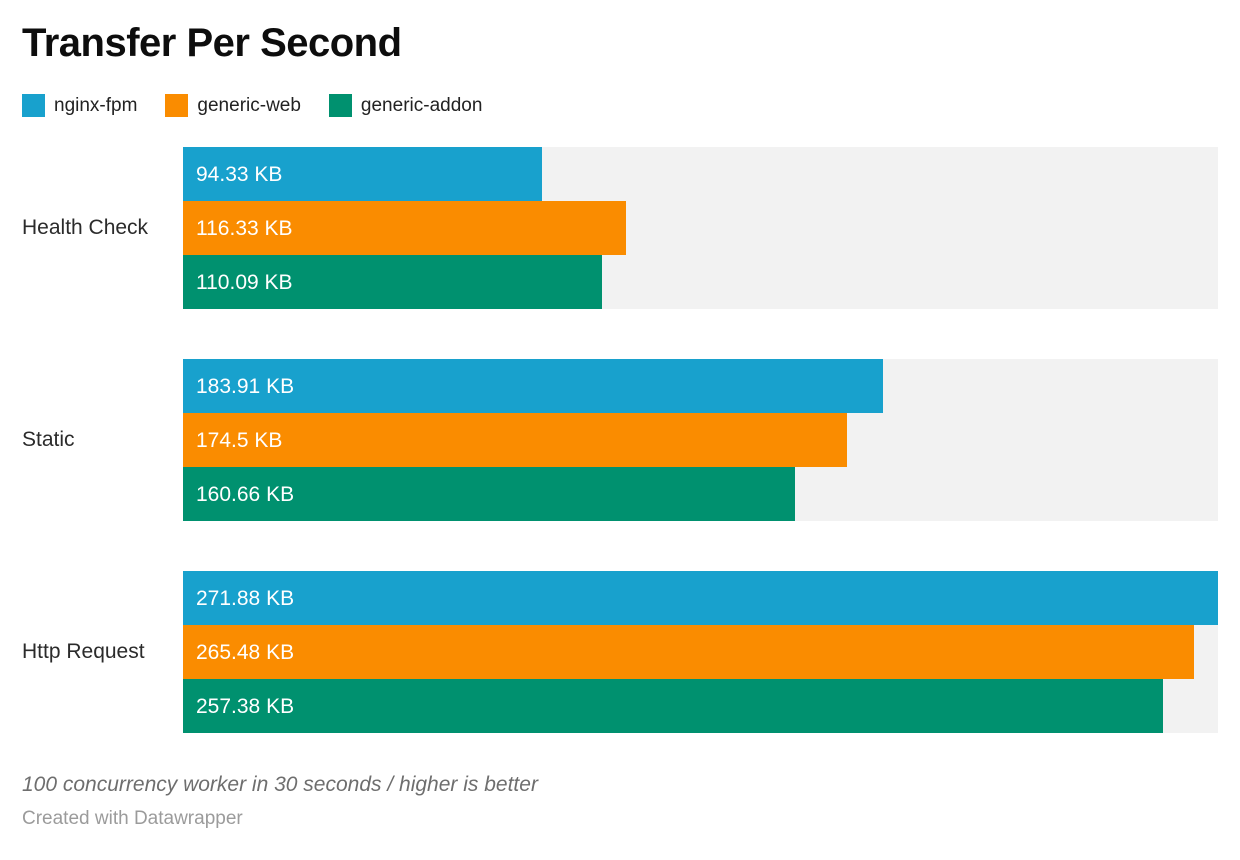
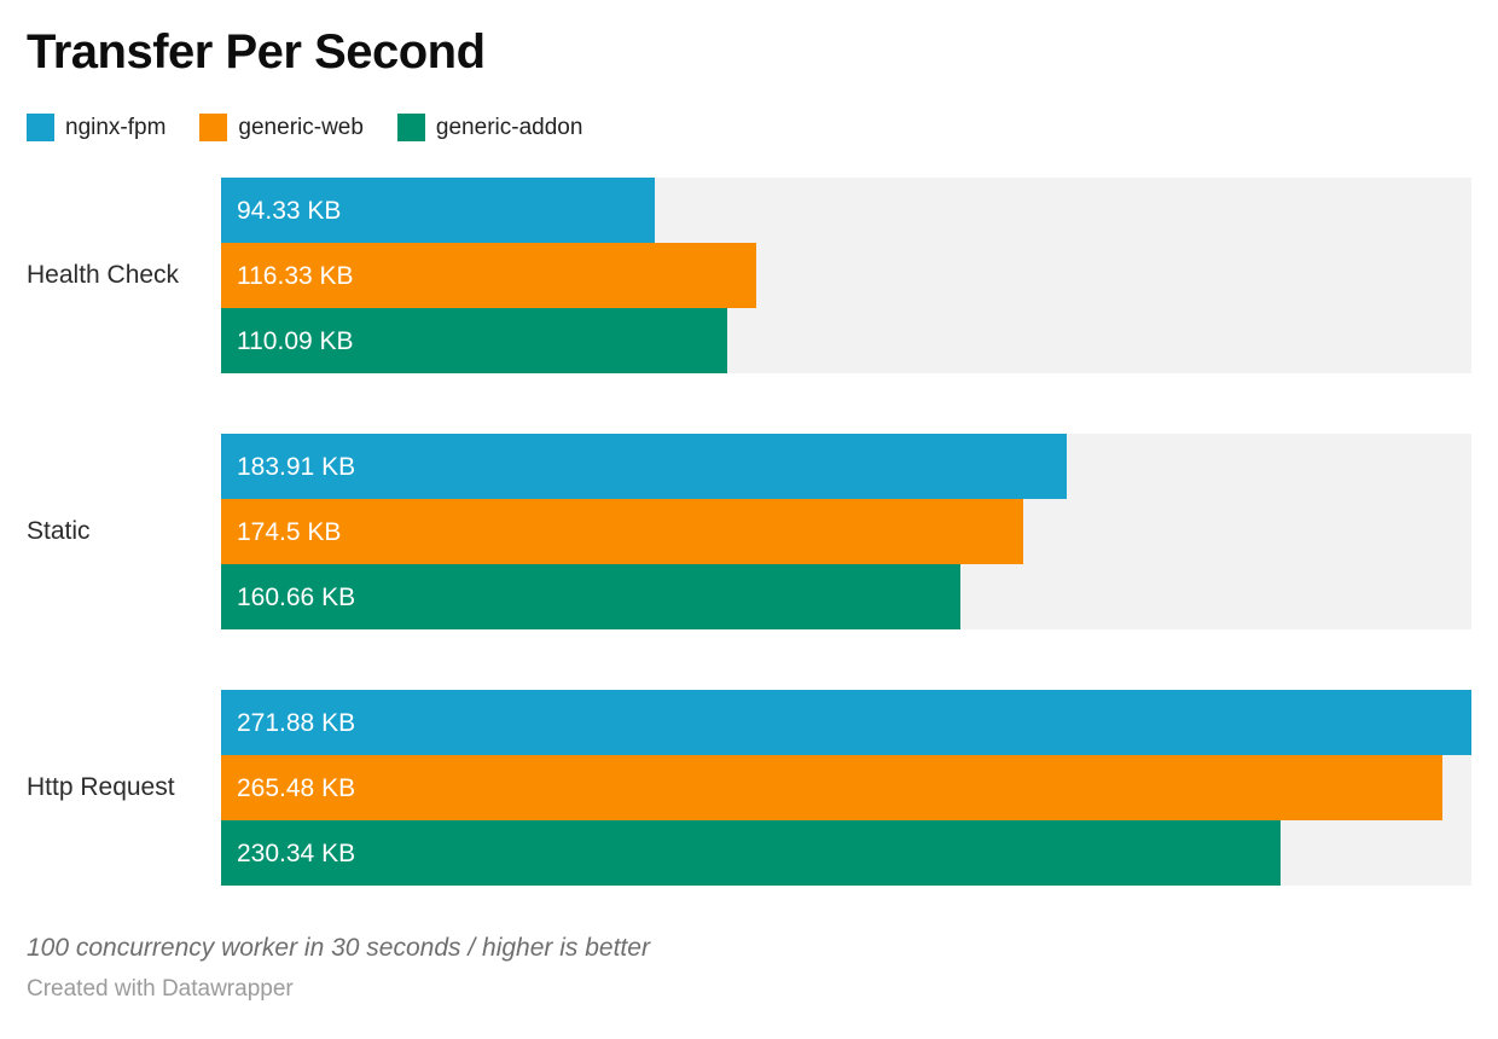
generic-addon/Http Request: 257.38 -> 230.34
